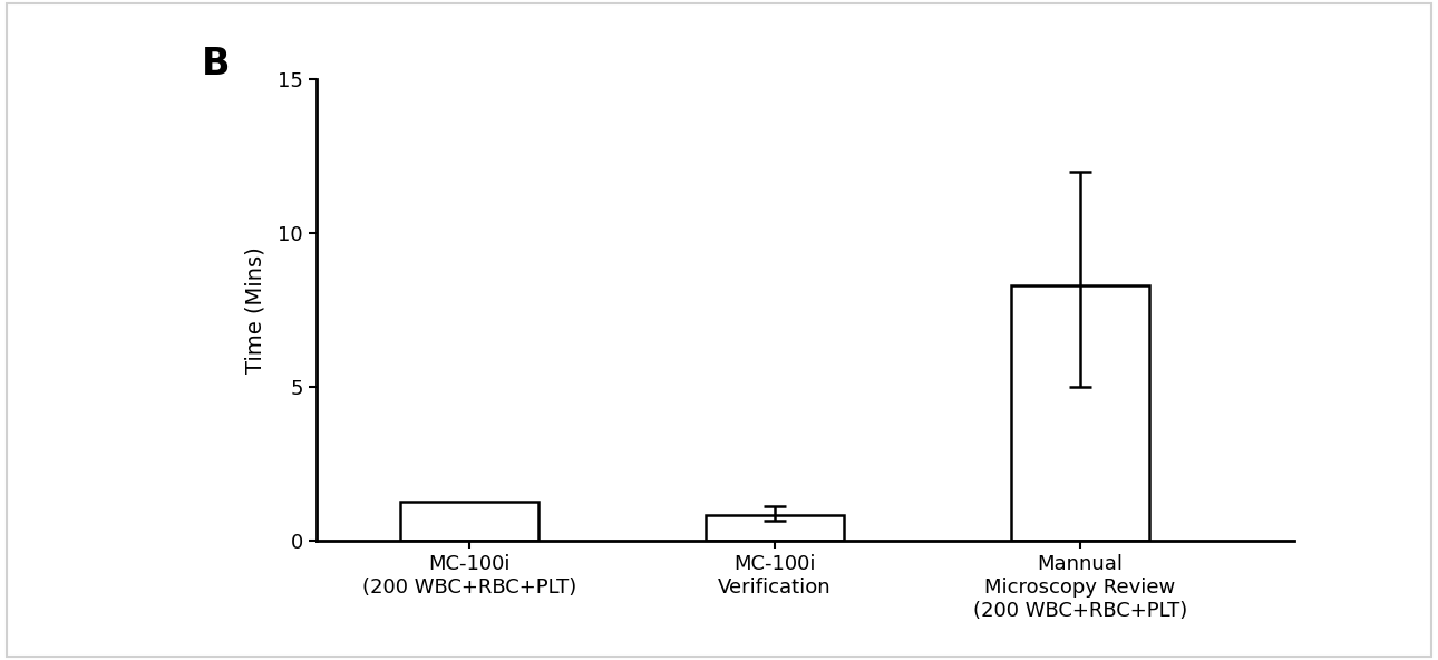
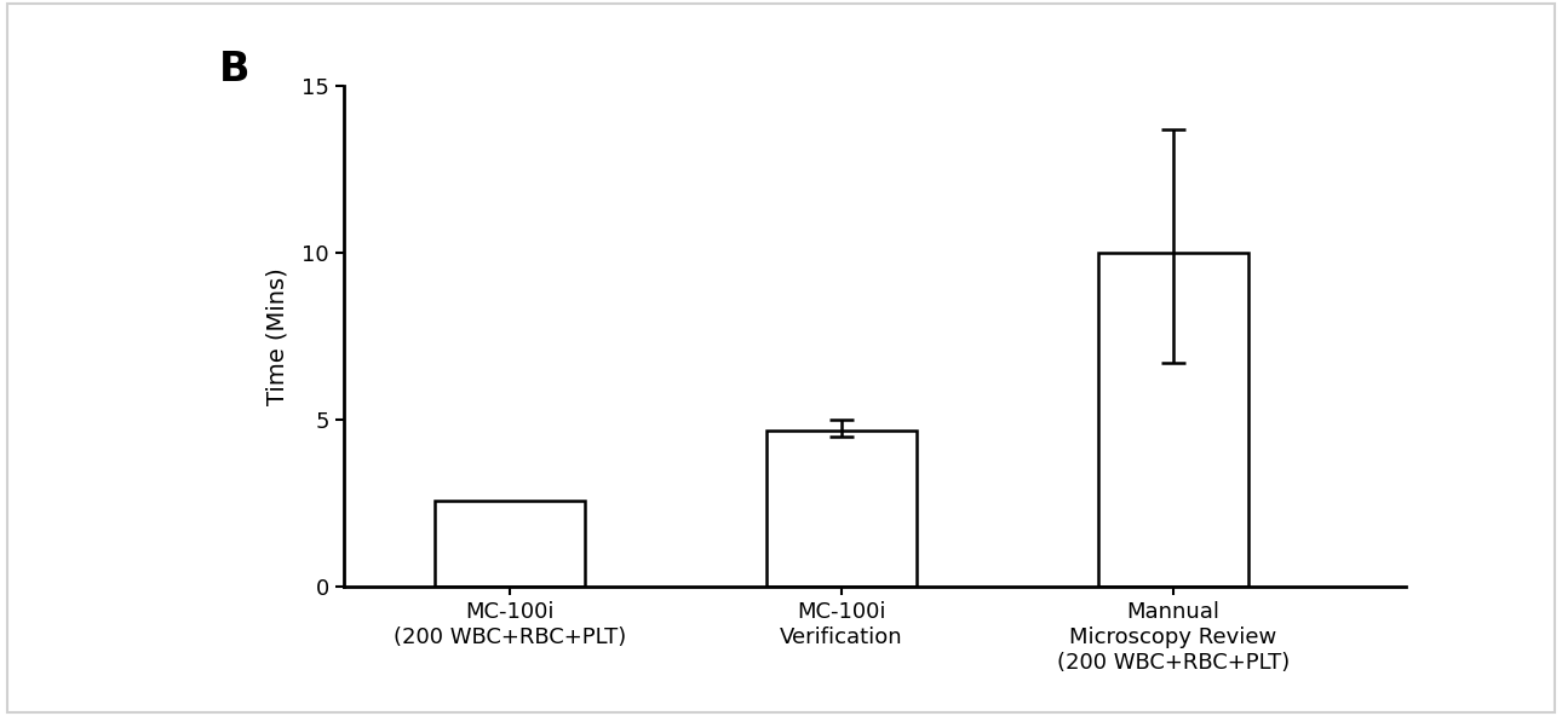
MC-100i (200 WBC+RBC+PLT): 1.30 -> 2.60
MC-100i Verification: 0.85 -> 4.70
Mannual Microscopy Review (200 WBC+RBC+PLT): 8.30 -> 10.00
